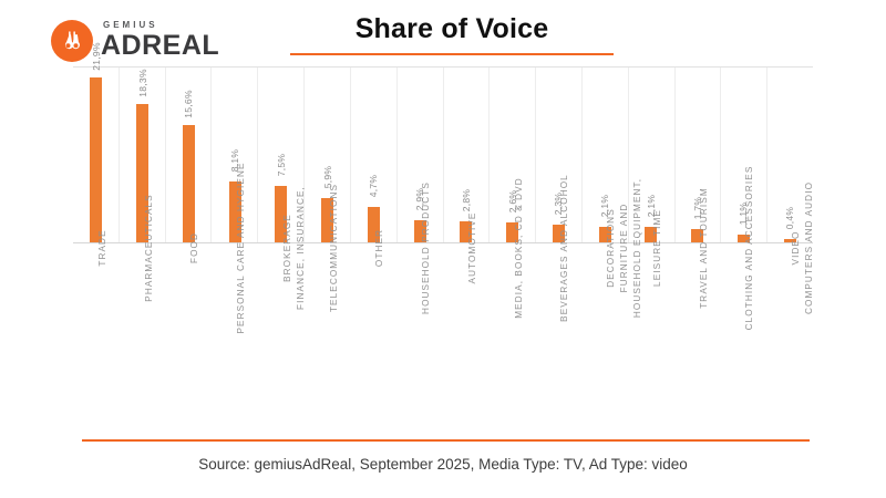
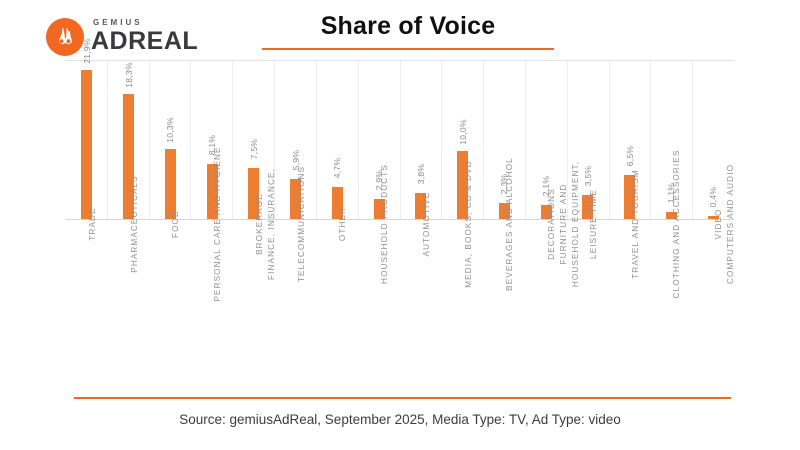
FOOD: 15,6% -> 10,3%
AUTOMOTIVE: 2,8% -> 3,8%
MEDIA, BOOKS, CD & DVD: 2,6% -> 10,0%
LEISURE TIME: 2,1% -> 3,5%
TRAVEL AND TOURISM: 1,7% -> 6,5%
